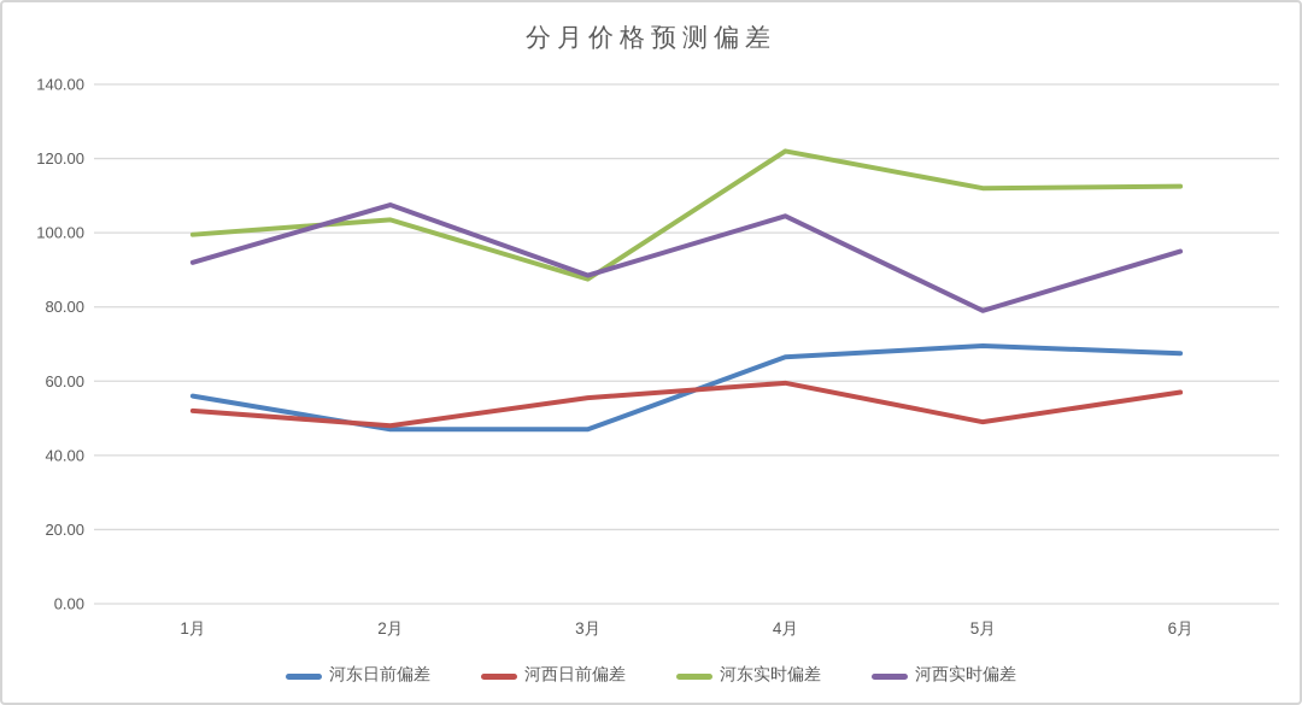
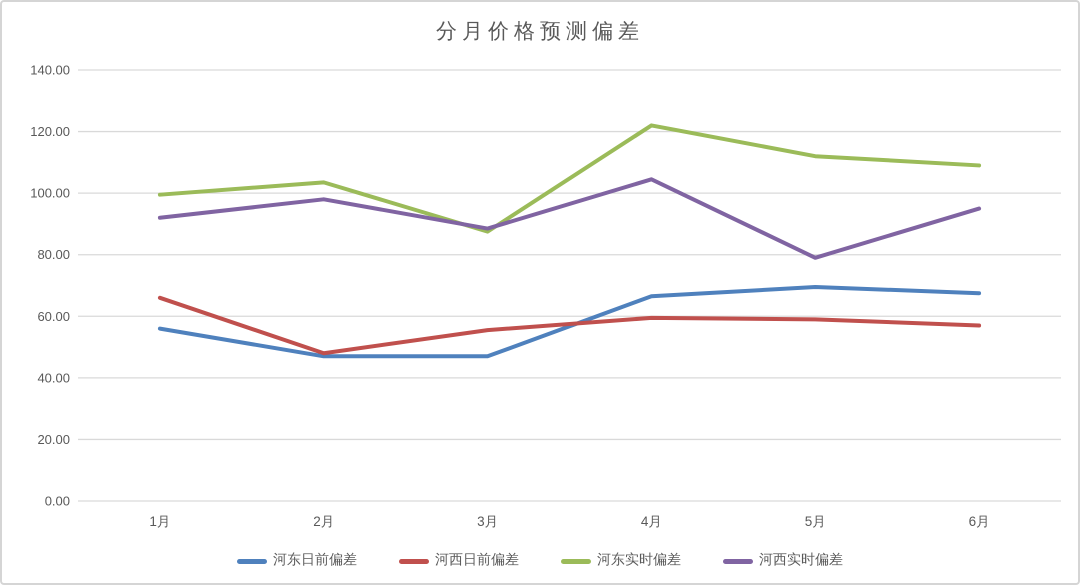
河西日前偏差/1月: 52 -> 66
河西实时偏差/2月: 108 -> 98
河西日前偏差/5月: 49 -> 59
河东实时偏差/6月: 112 -> 109
